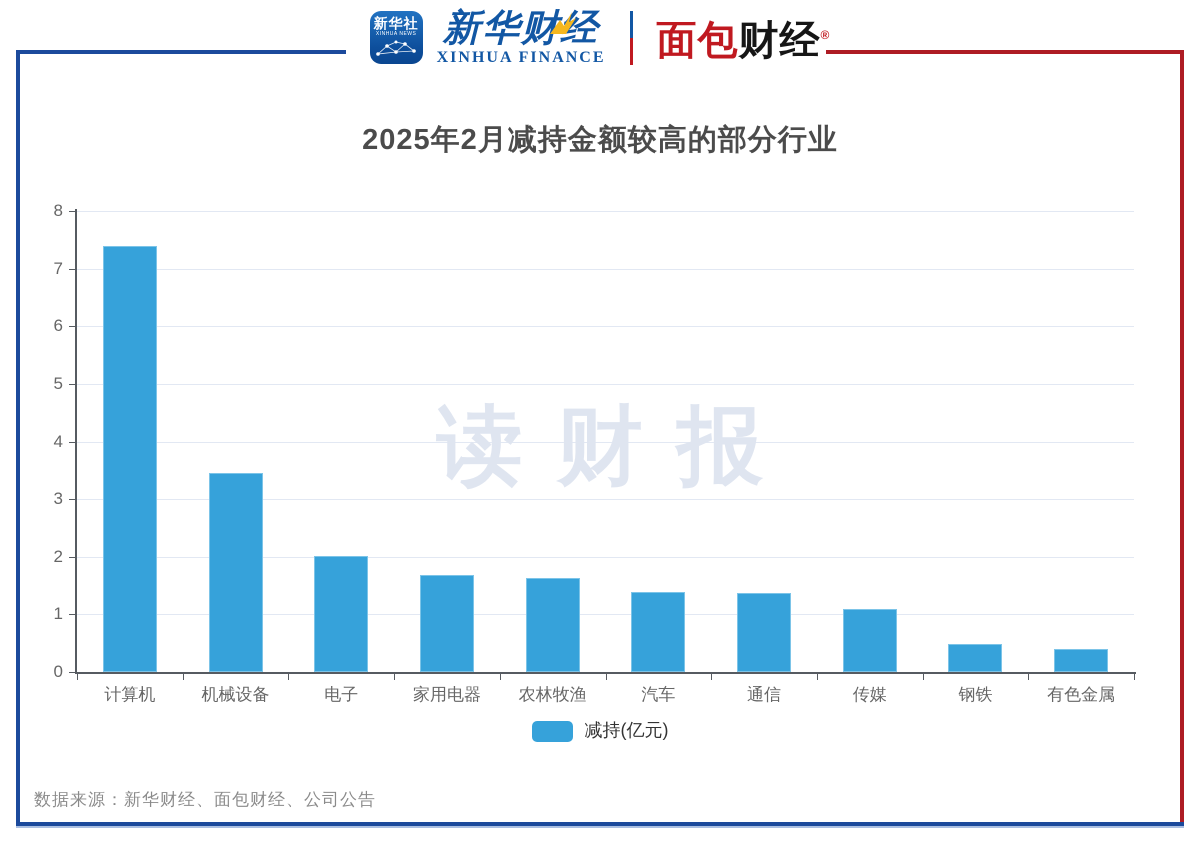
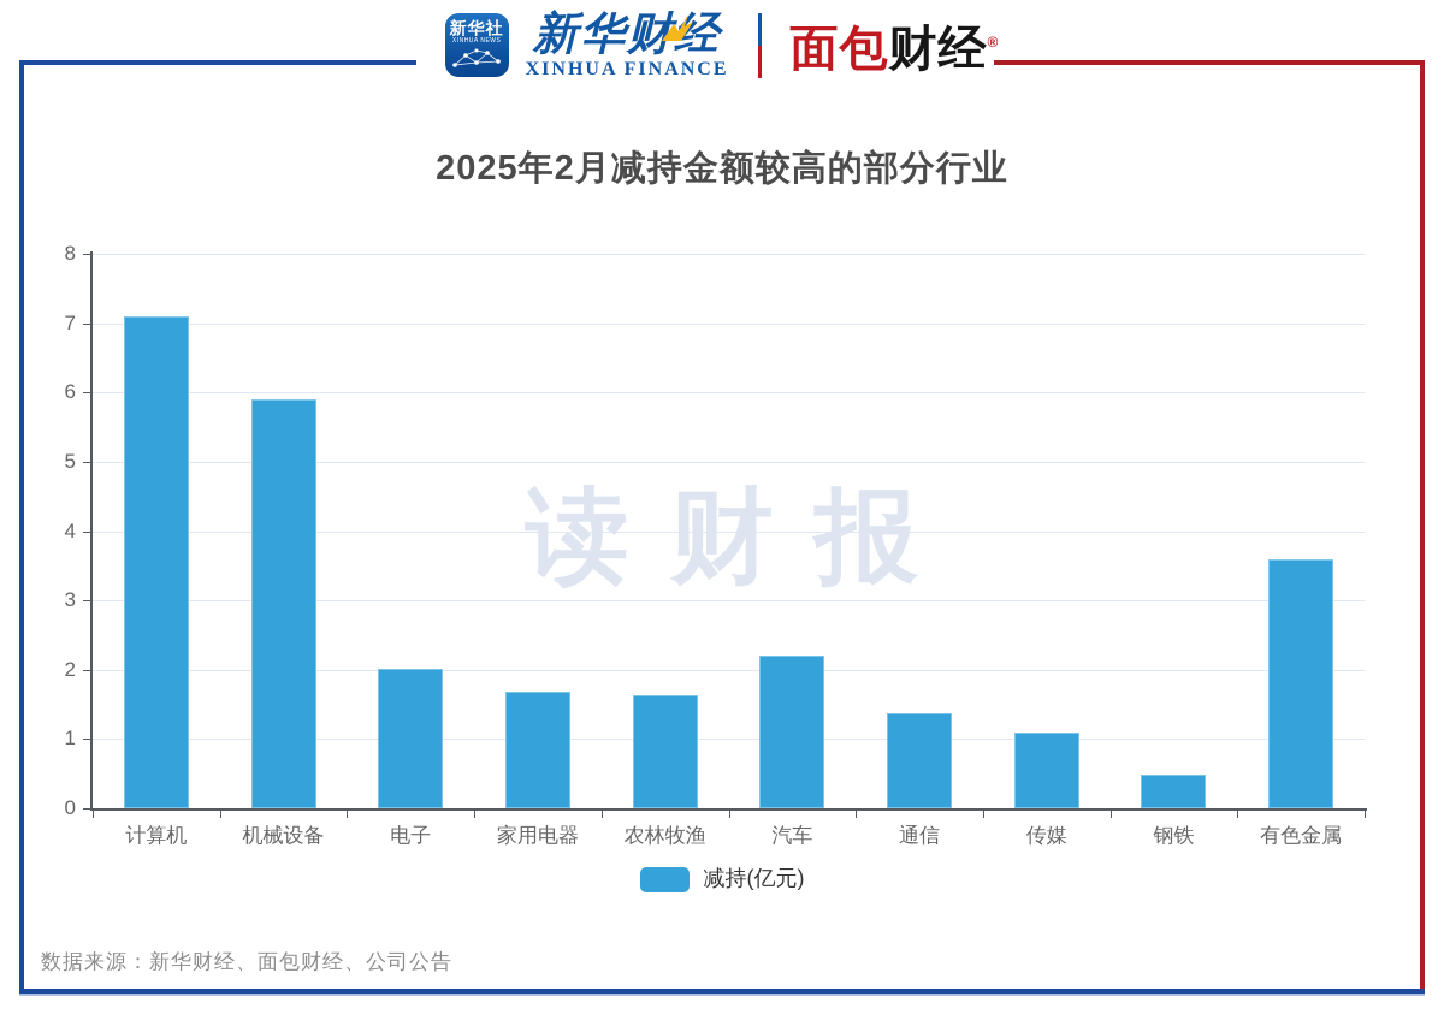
计算机: 7.4 -> 7.1
机械设备: 3.5 -> 5.9
汽车: 1.4 -> 2.2
有色金属: 0.4 -> 3.6
